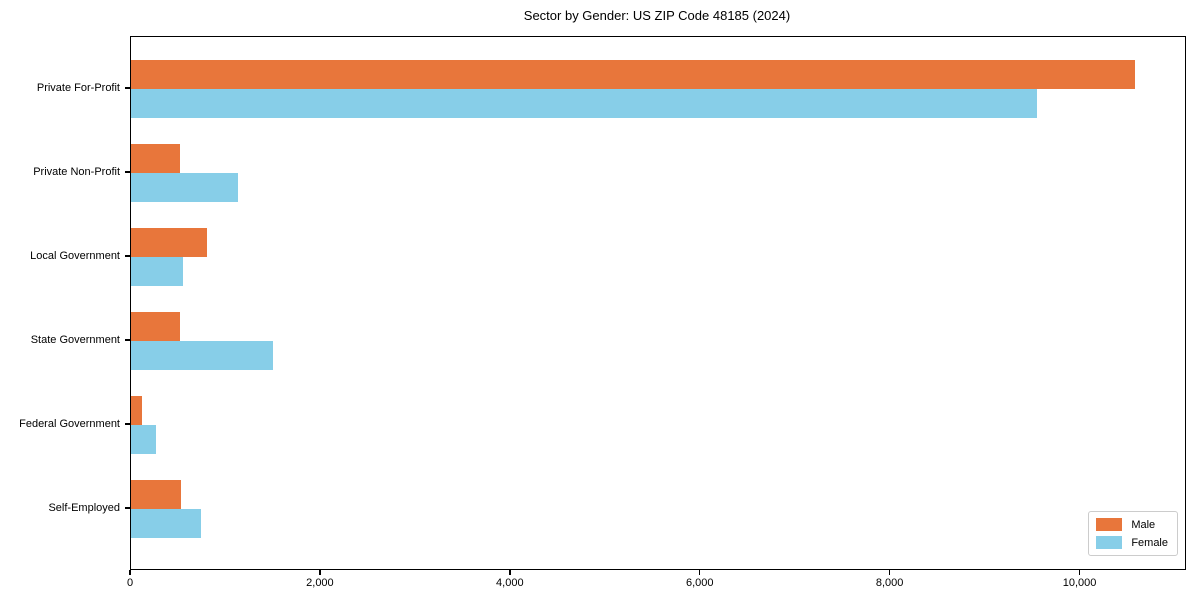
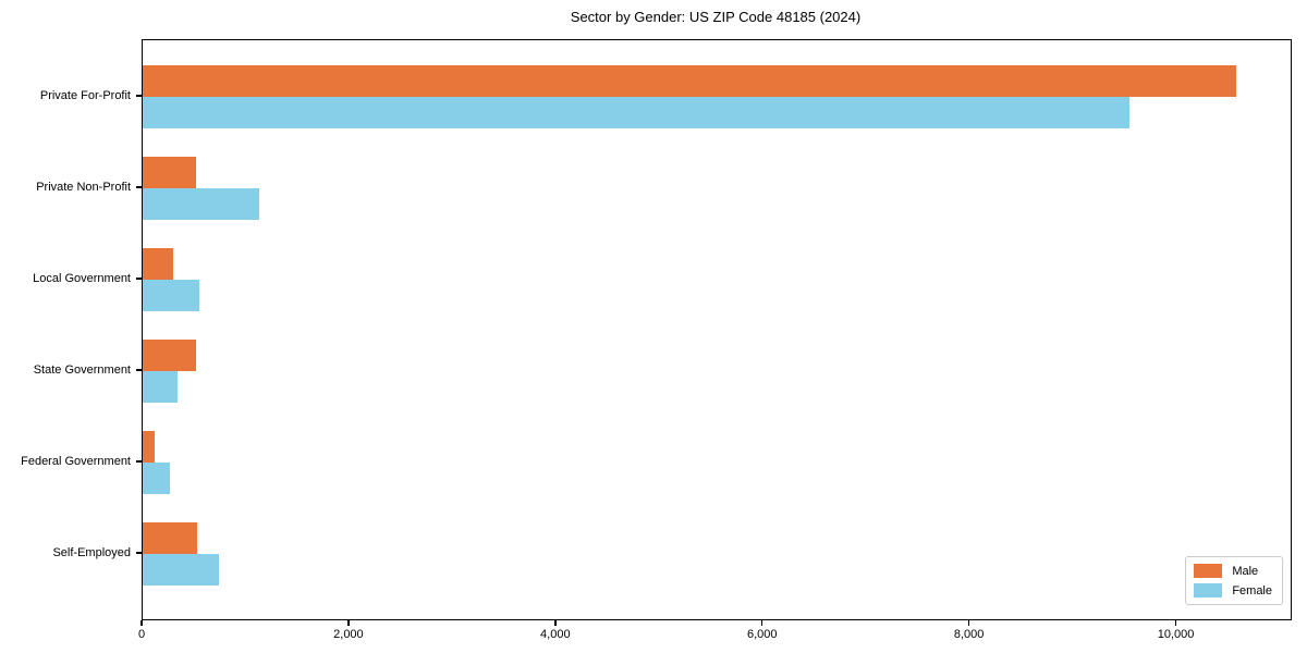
Male/Local Government: 800 -> 300
Female/State Government: 1500 -> 300
